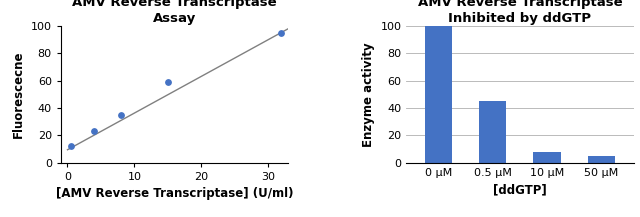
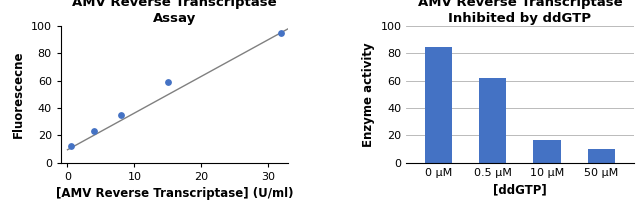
0 μM: 100 -> 85
0.5 μM: 45 -> 62
10 μM: 8 -> 17
50 μM: 5 -> 10
